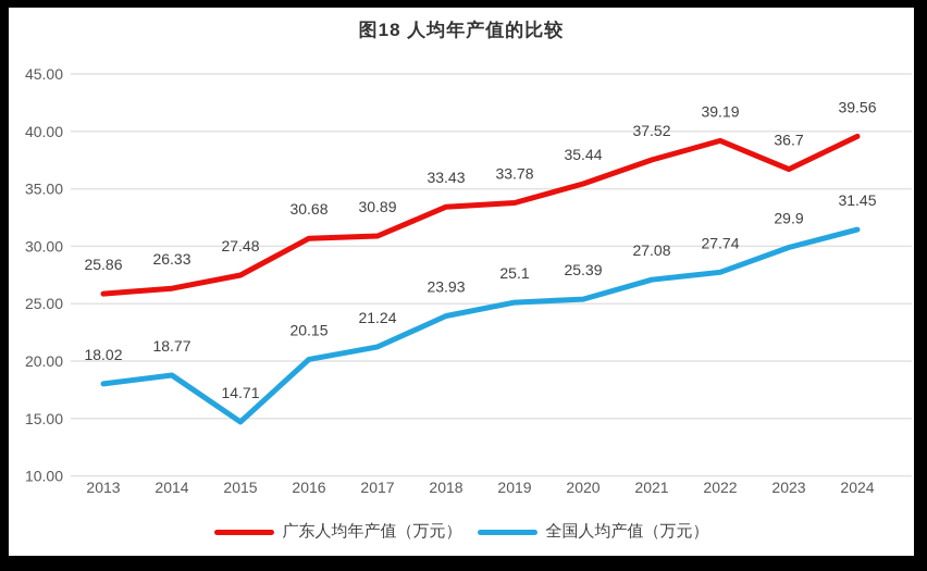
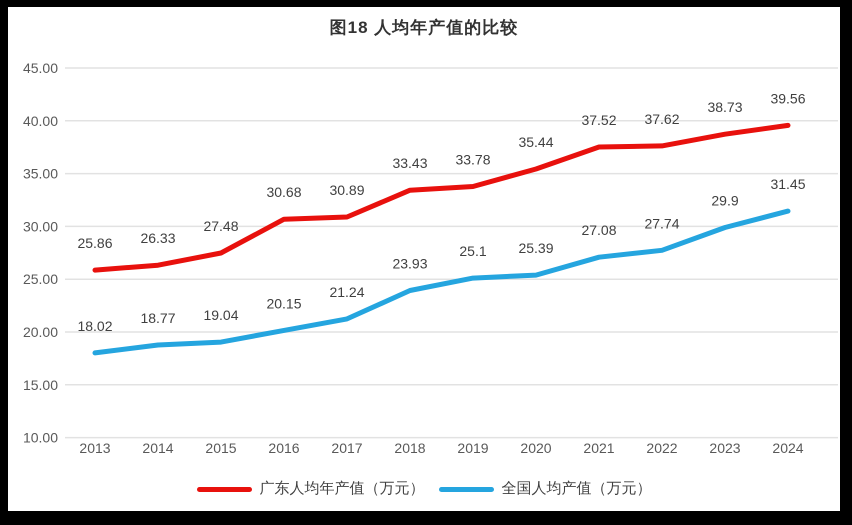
全国人均产值（万元）/2015: 14.71 -> 19.04
广东人均年产值（万元）/2022: 39.19 -> 37.62
广东人均年产值（万元）/2023: 36.7 -> 38.73
